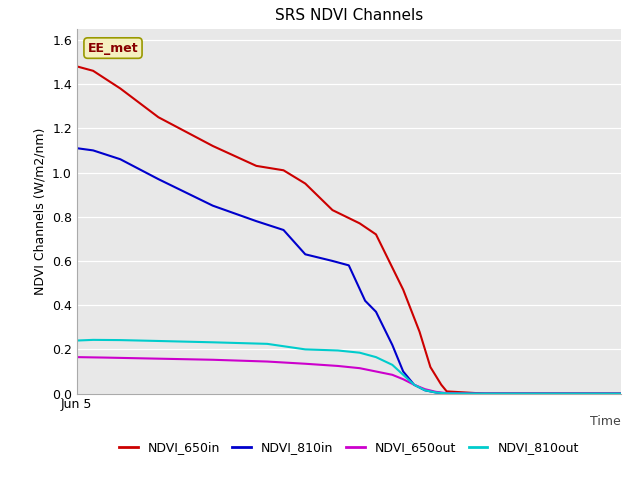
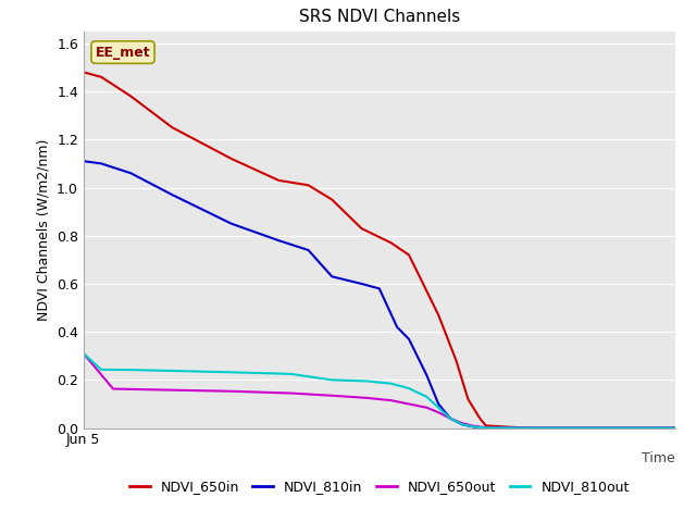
NDVI_650out/Jun 5: 0.165 -> 0.310
NDVI_810out/Jun 5: 0.240 -> 0.310
